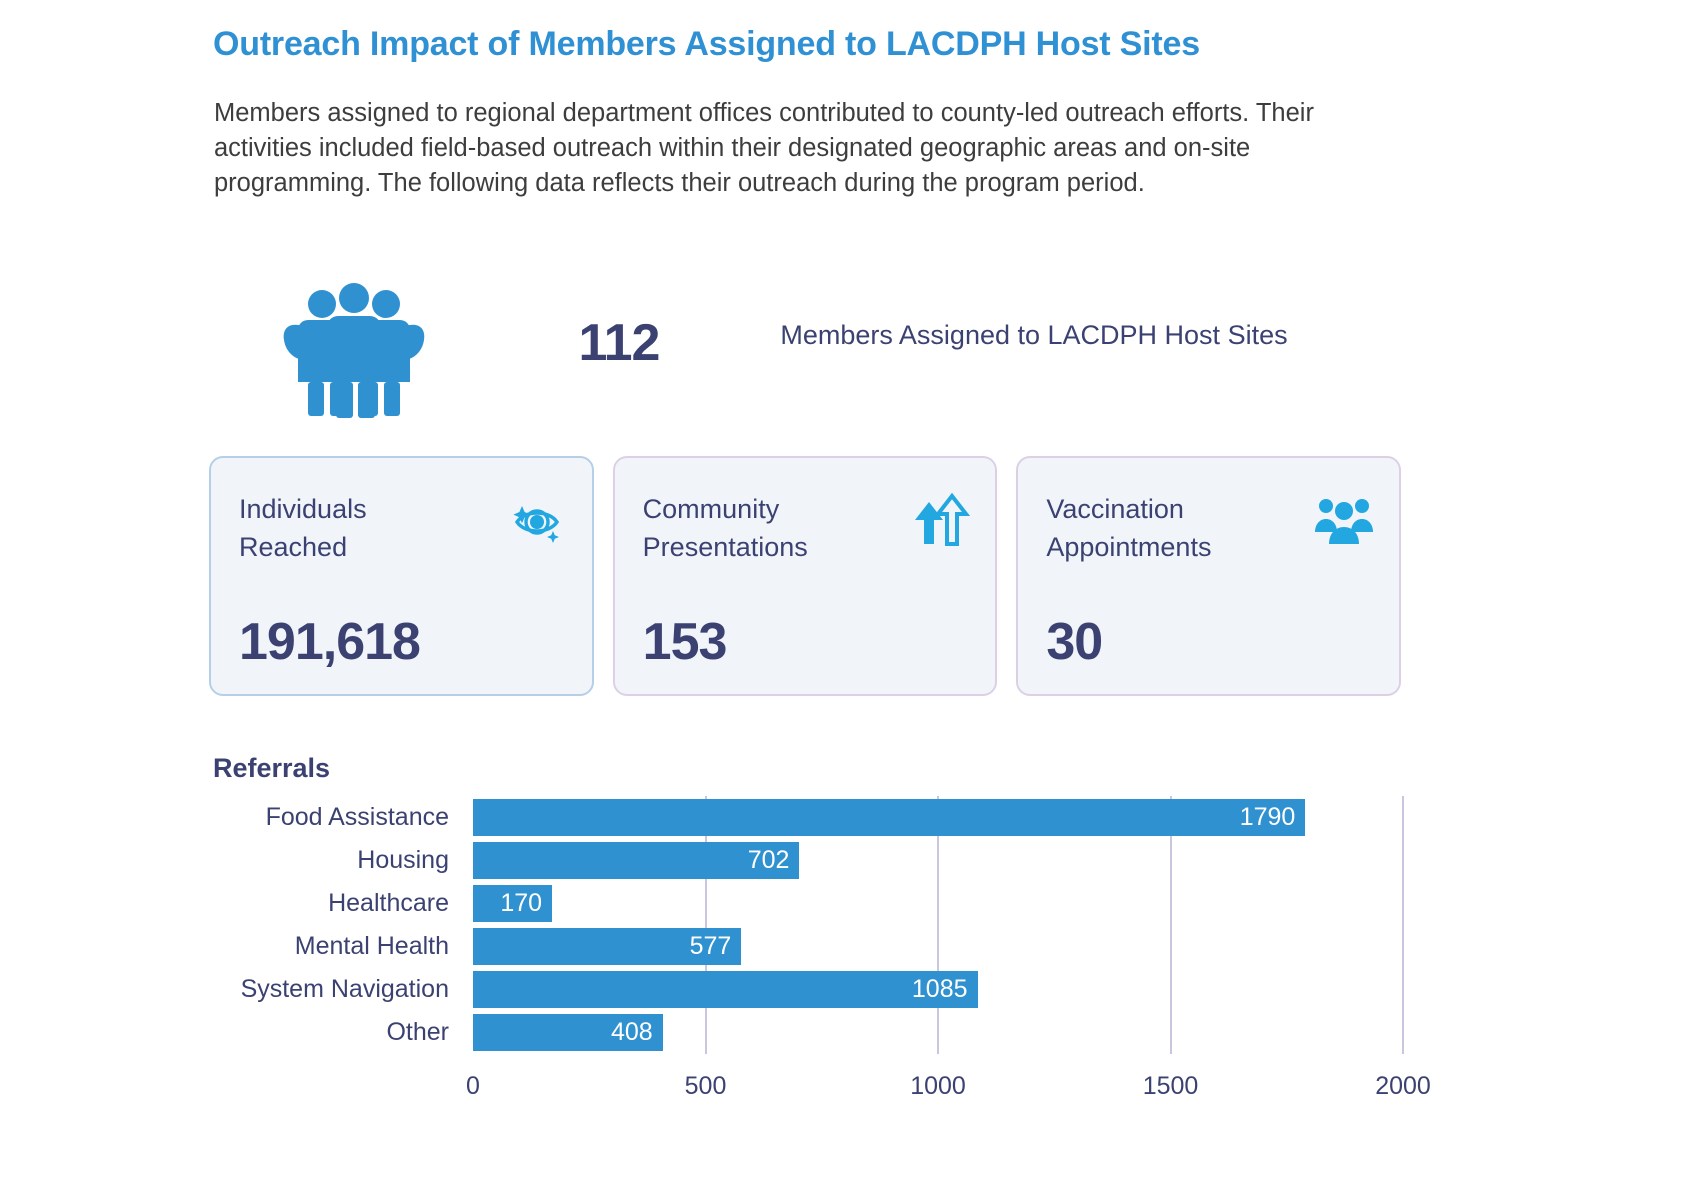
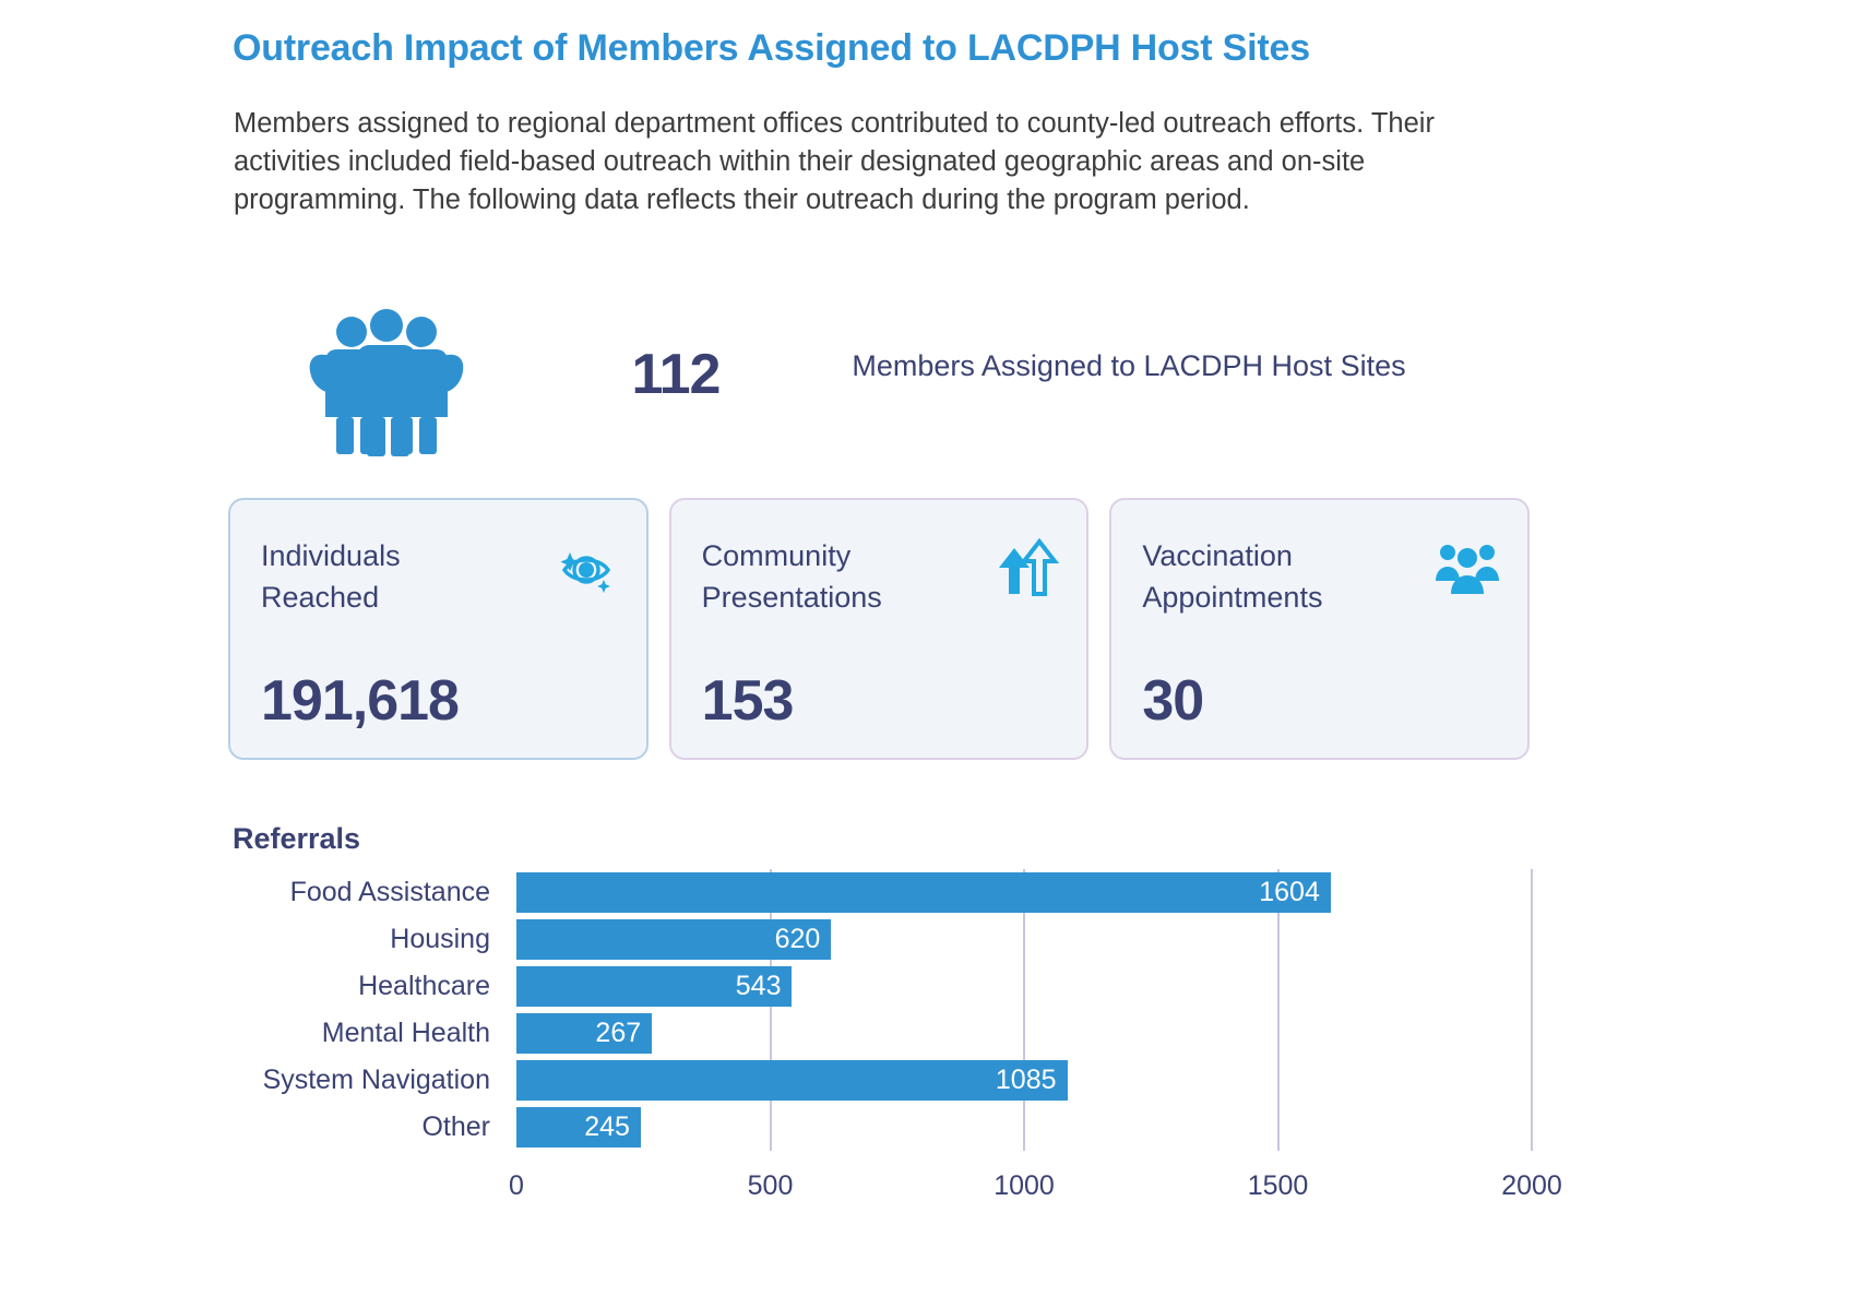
Food Assistance: 1790 -> 1604
Housing: 702 -> 620
Healthcare: 170 -> 543
Mental Health: 577 -> 267
Other: 408 -> 245
